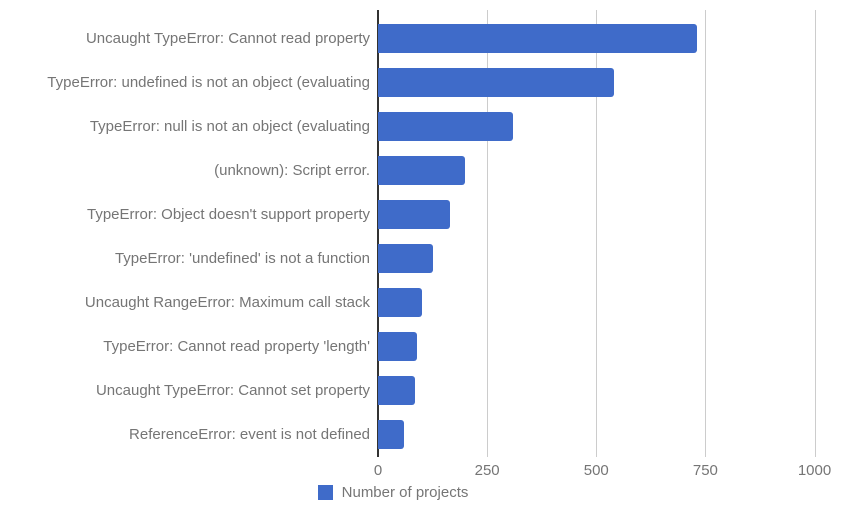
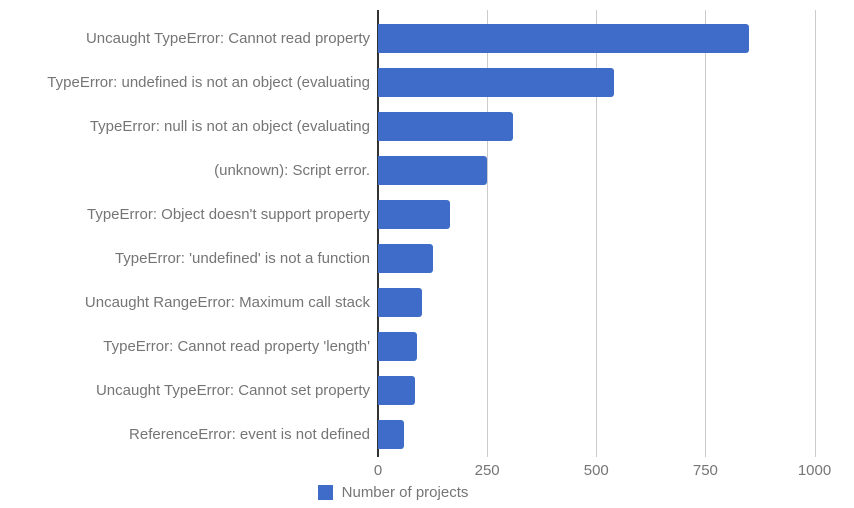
Uncaught TypeError: Cannot read property: 730 -> 850
(unknown): Script error.: 200 -> 250
